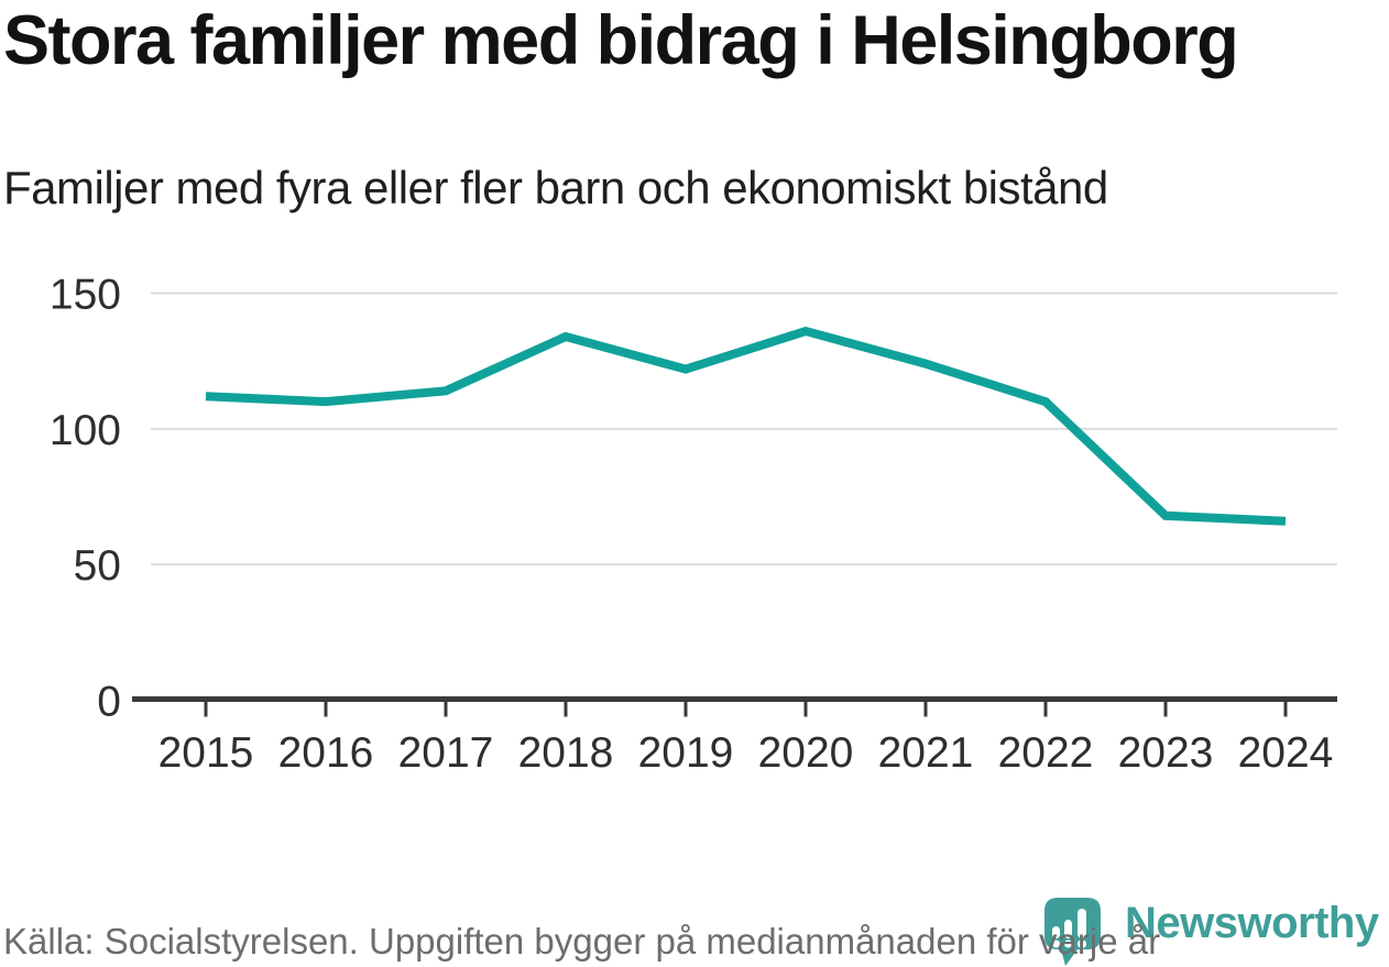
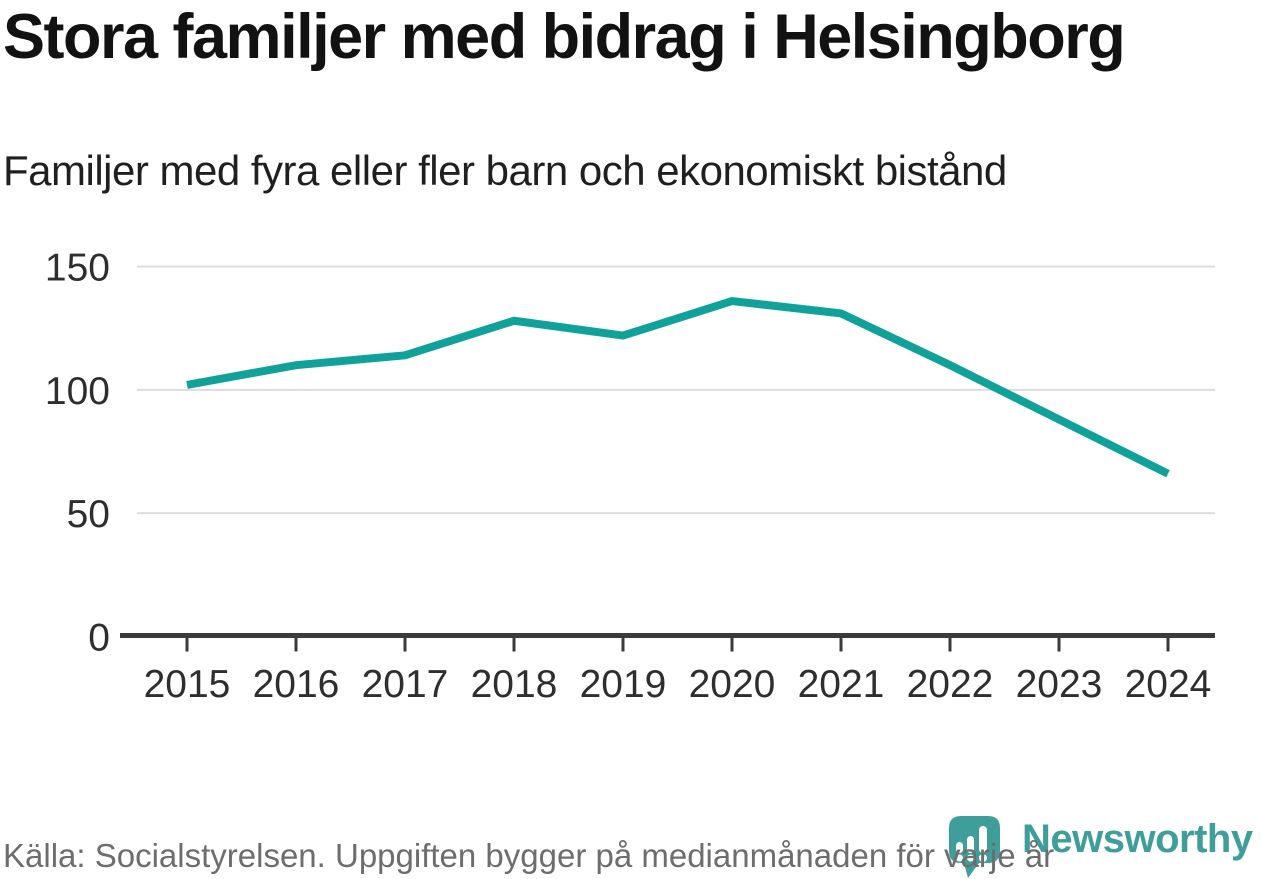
2015: 112 -> 102
2018: 134 -> 128
2021: 124 -> 131
2023: 68 -> 88
